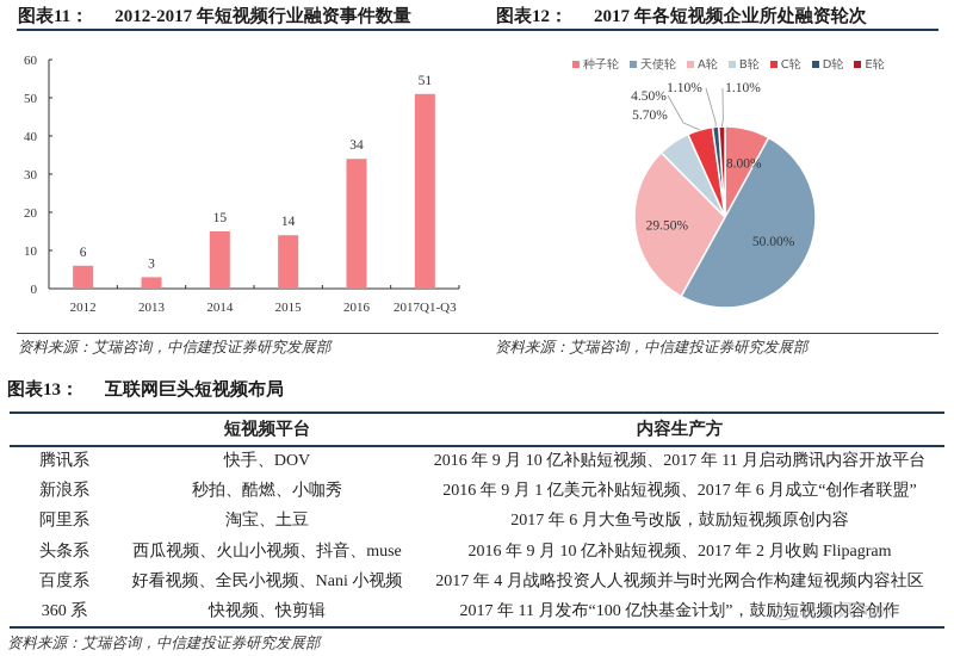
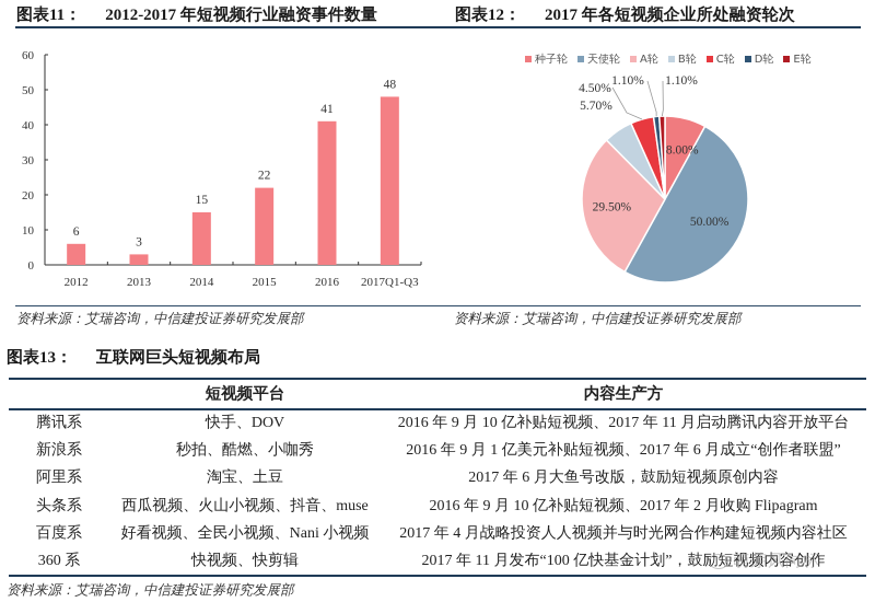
2012-2017 年短视频行业融资事件数量/2015: 14 -> 22
2012-2017 年短视频行业融资事件数量/2016: 34 -> 41
2012-2017 年短视频行业融资事件数量/2017Q1-Q3: 51 -> 48
